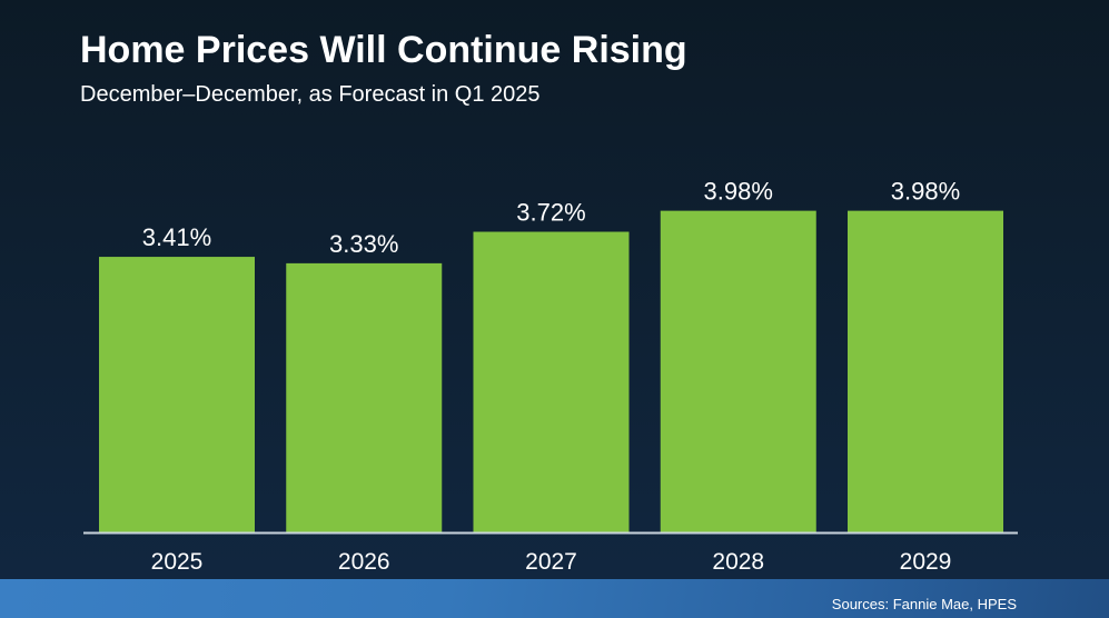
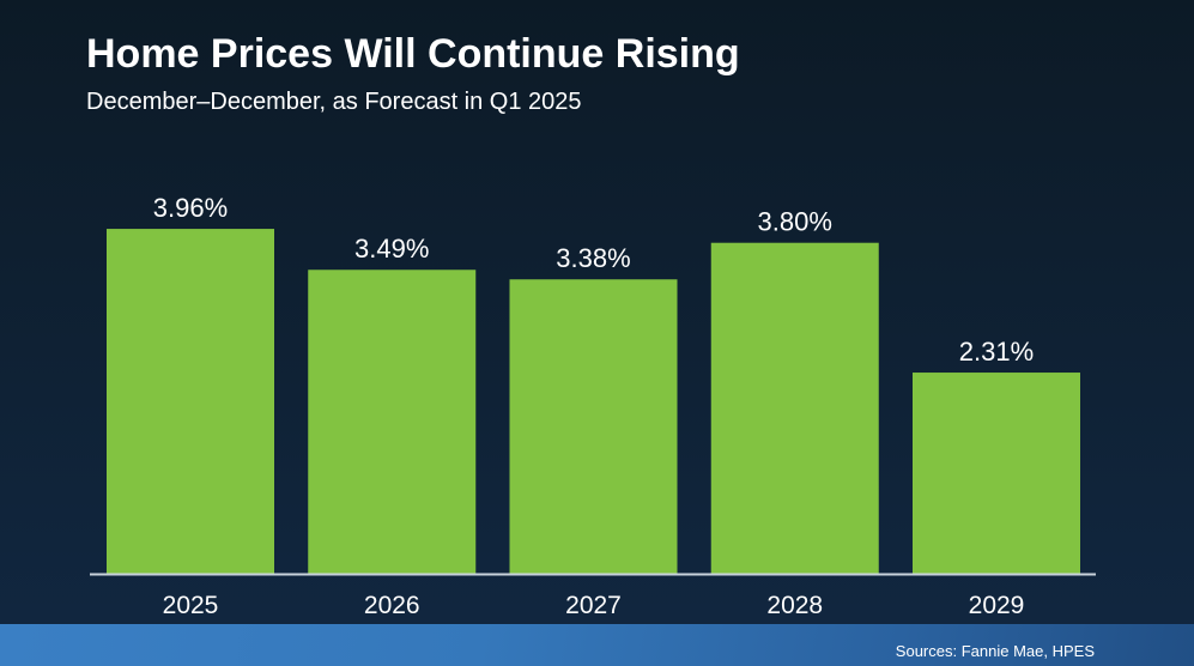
2025: 3.41% -> 3.96%
2026: 3.33% -> 3.49%
2027: 3.72% -> 3.38%
2028: 3.98% -> 3.80%
2029: 3.98% -> 2.31%
